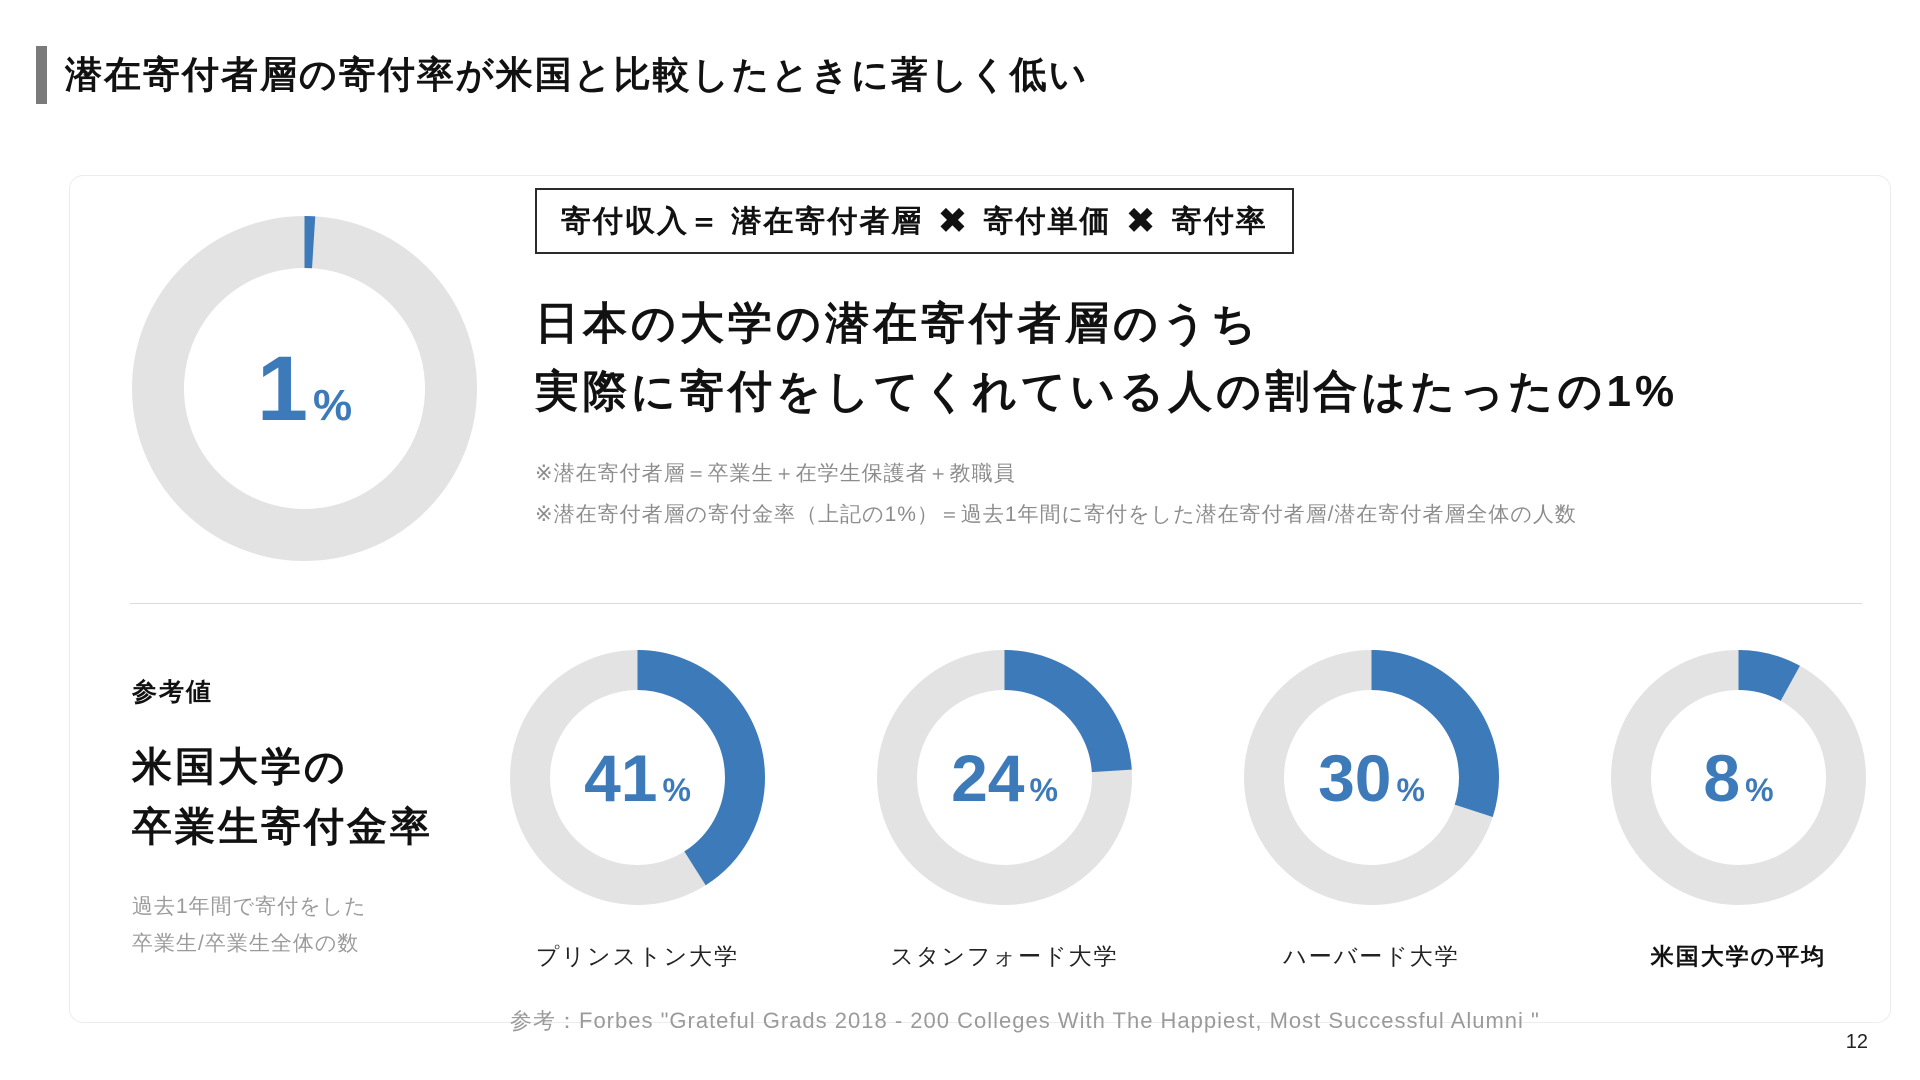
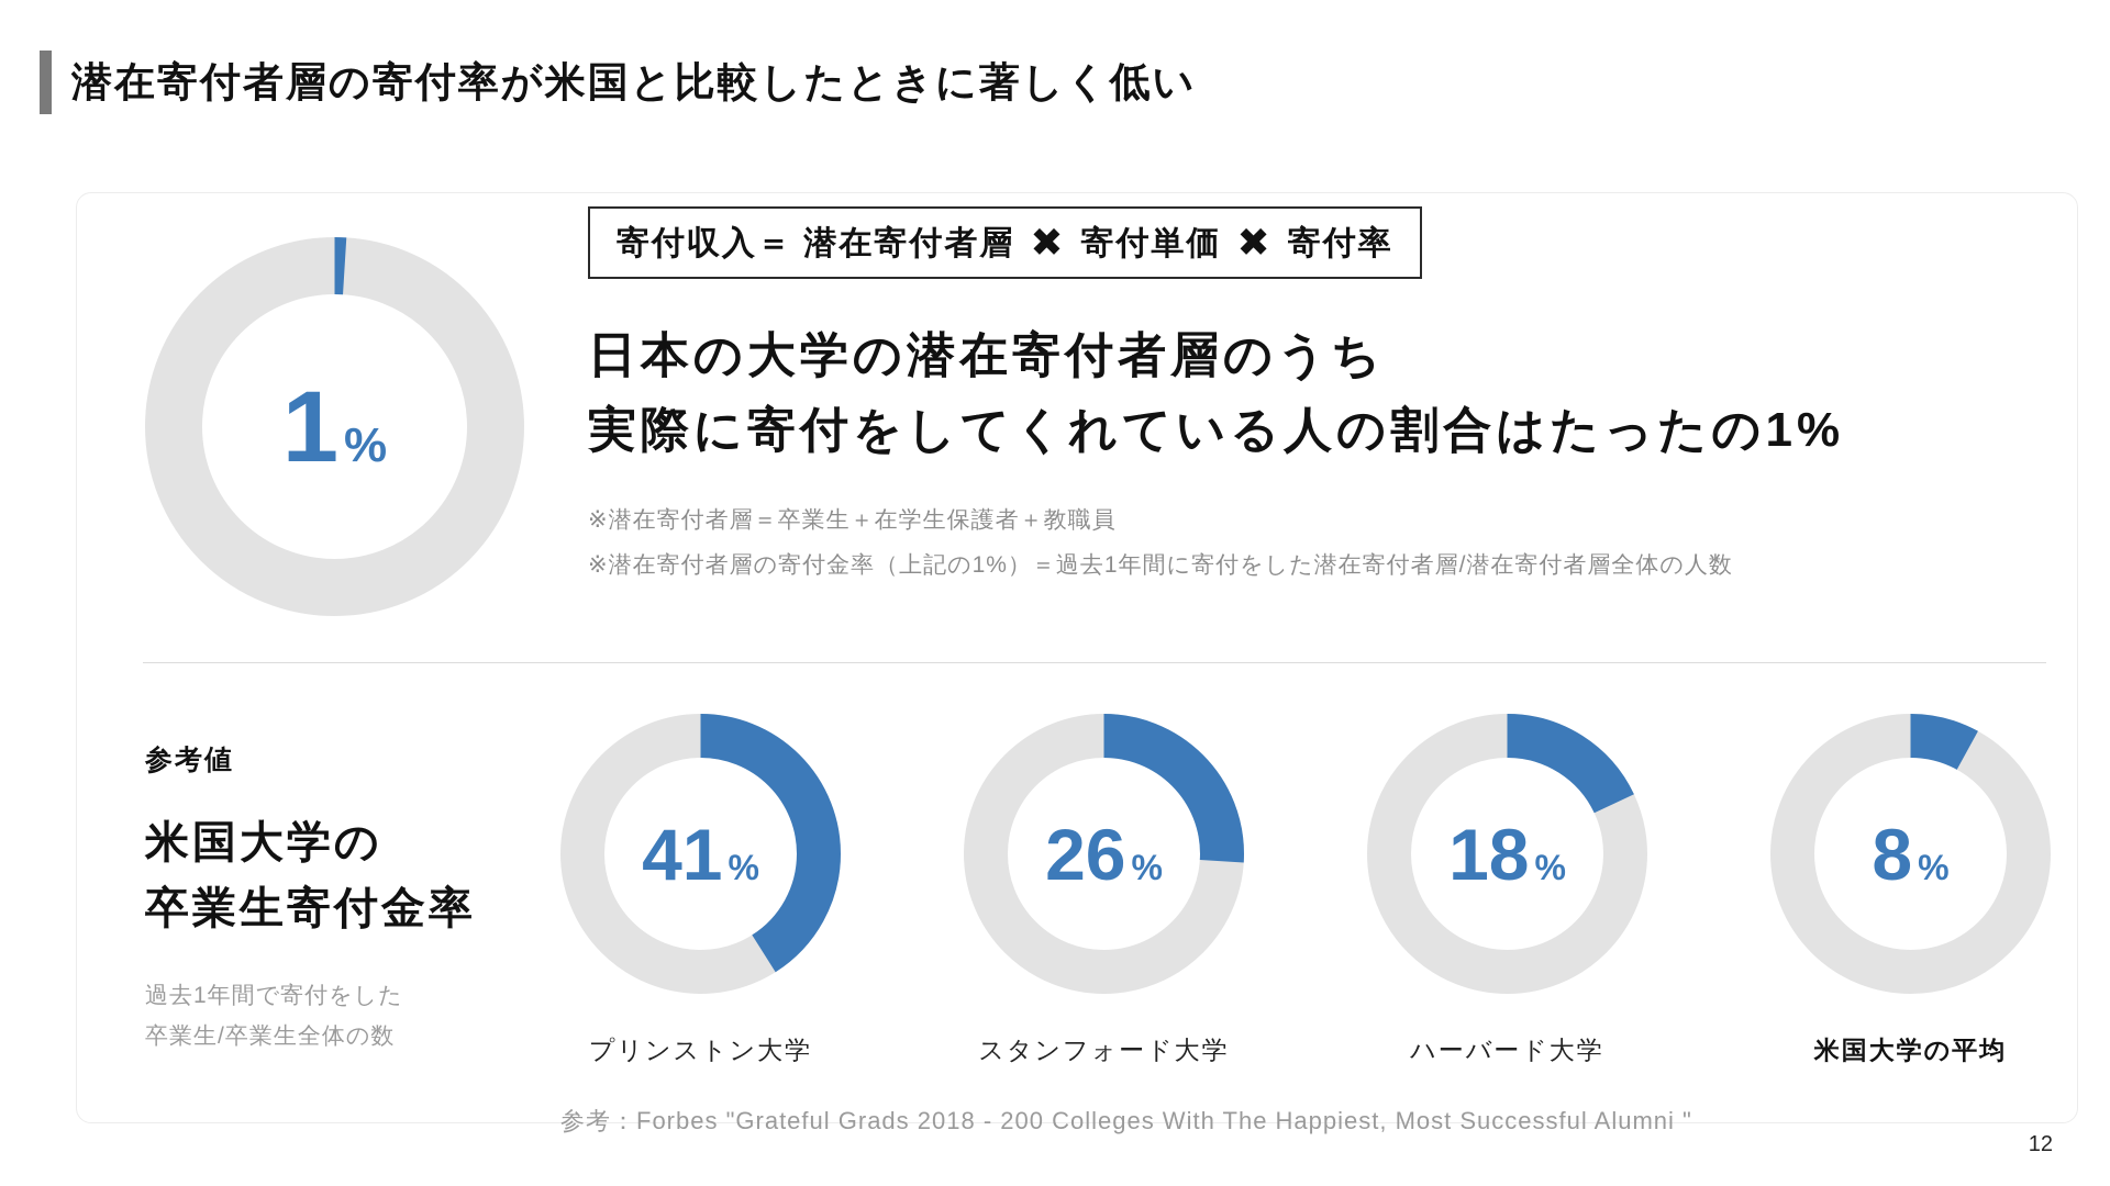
米国大学の卒業生寄付金率/スタンフォード大学: 24 -> 26
米国大学の卒業生寄付金率/ハーバード大学: 30 -> 18
